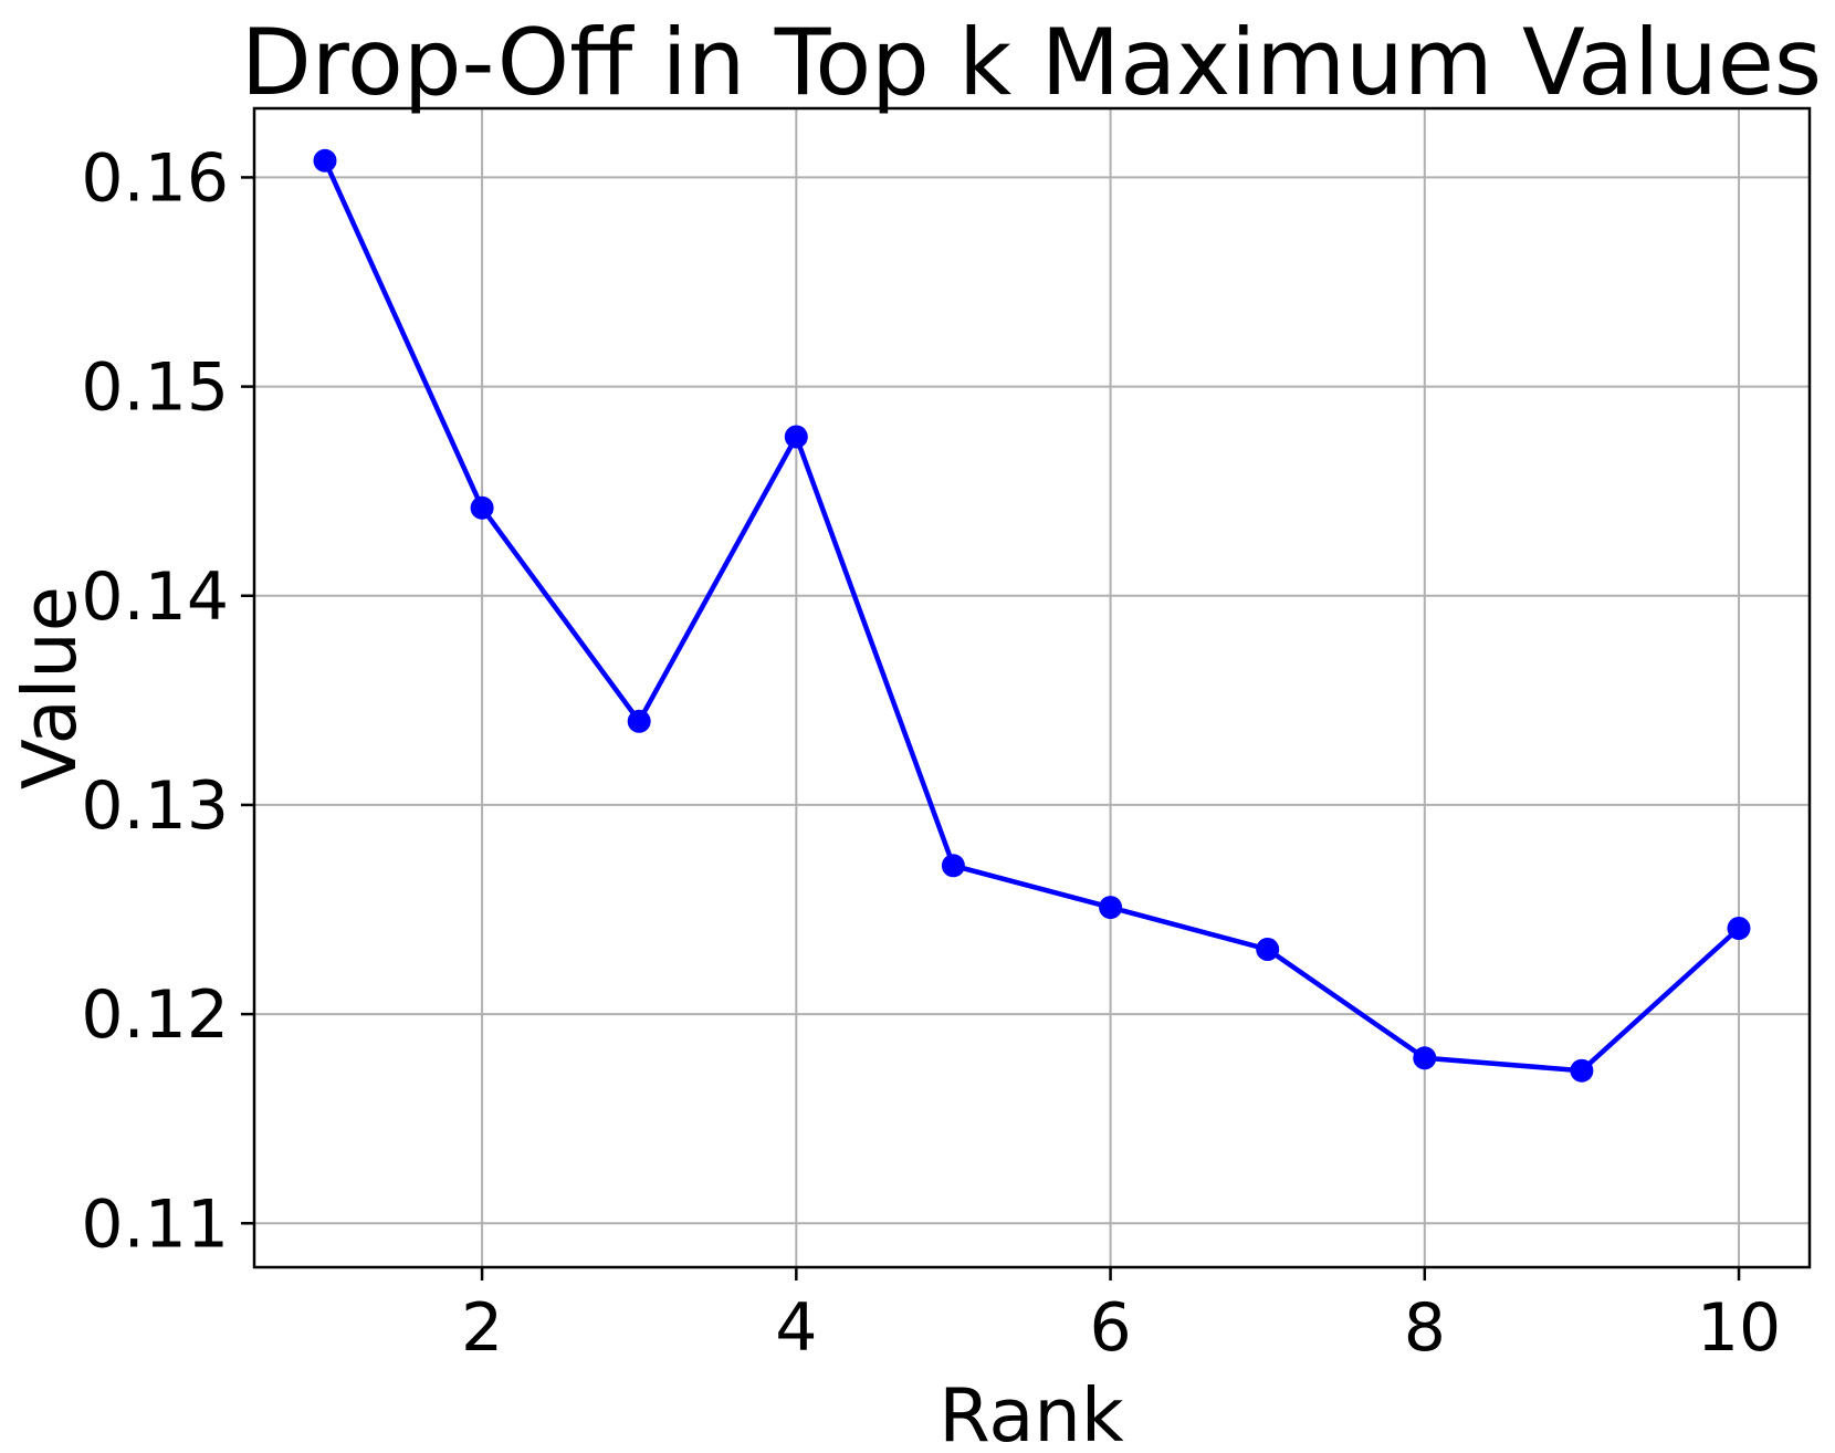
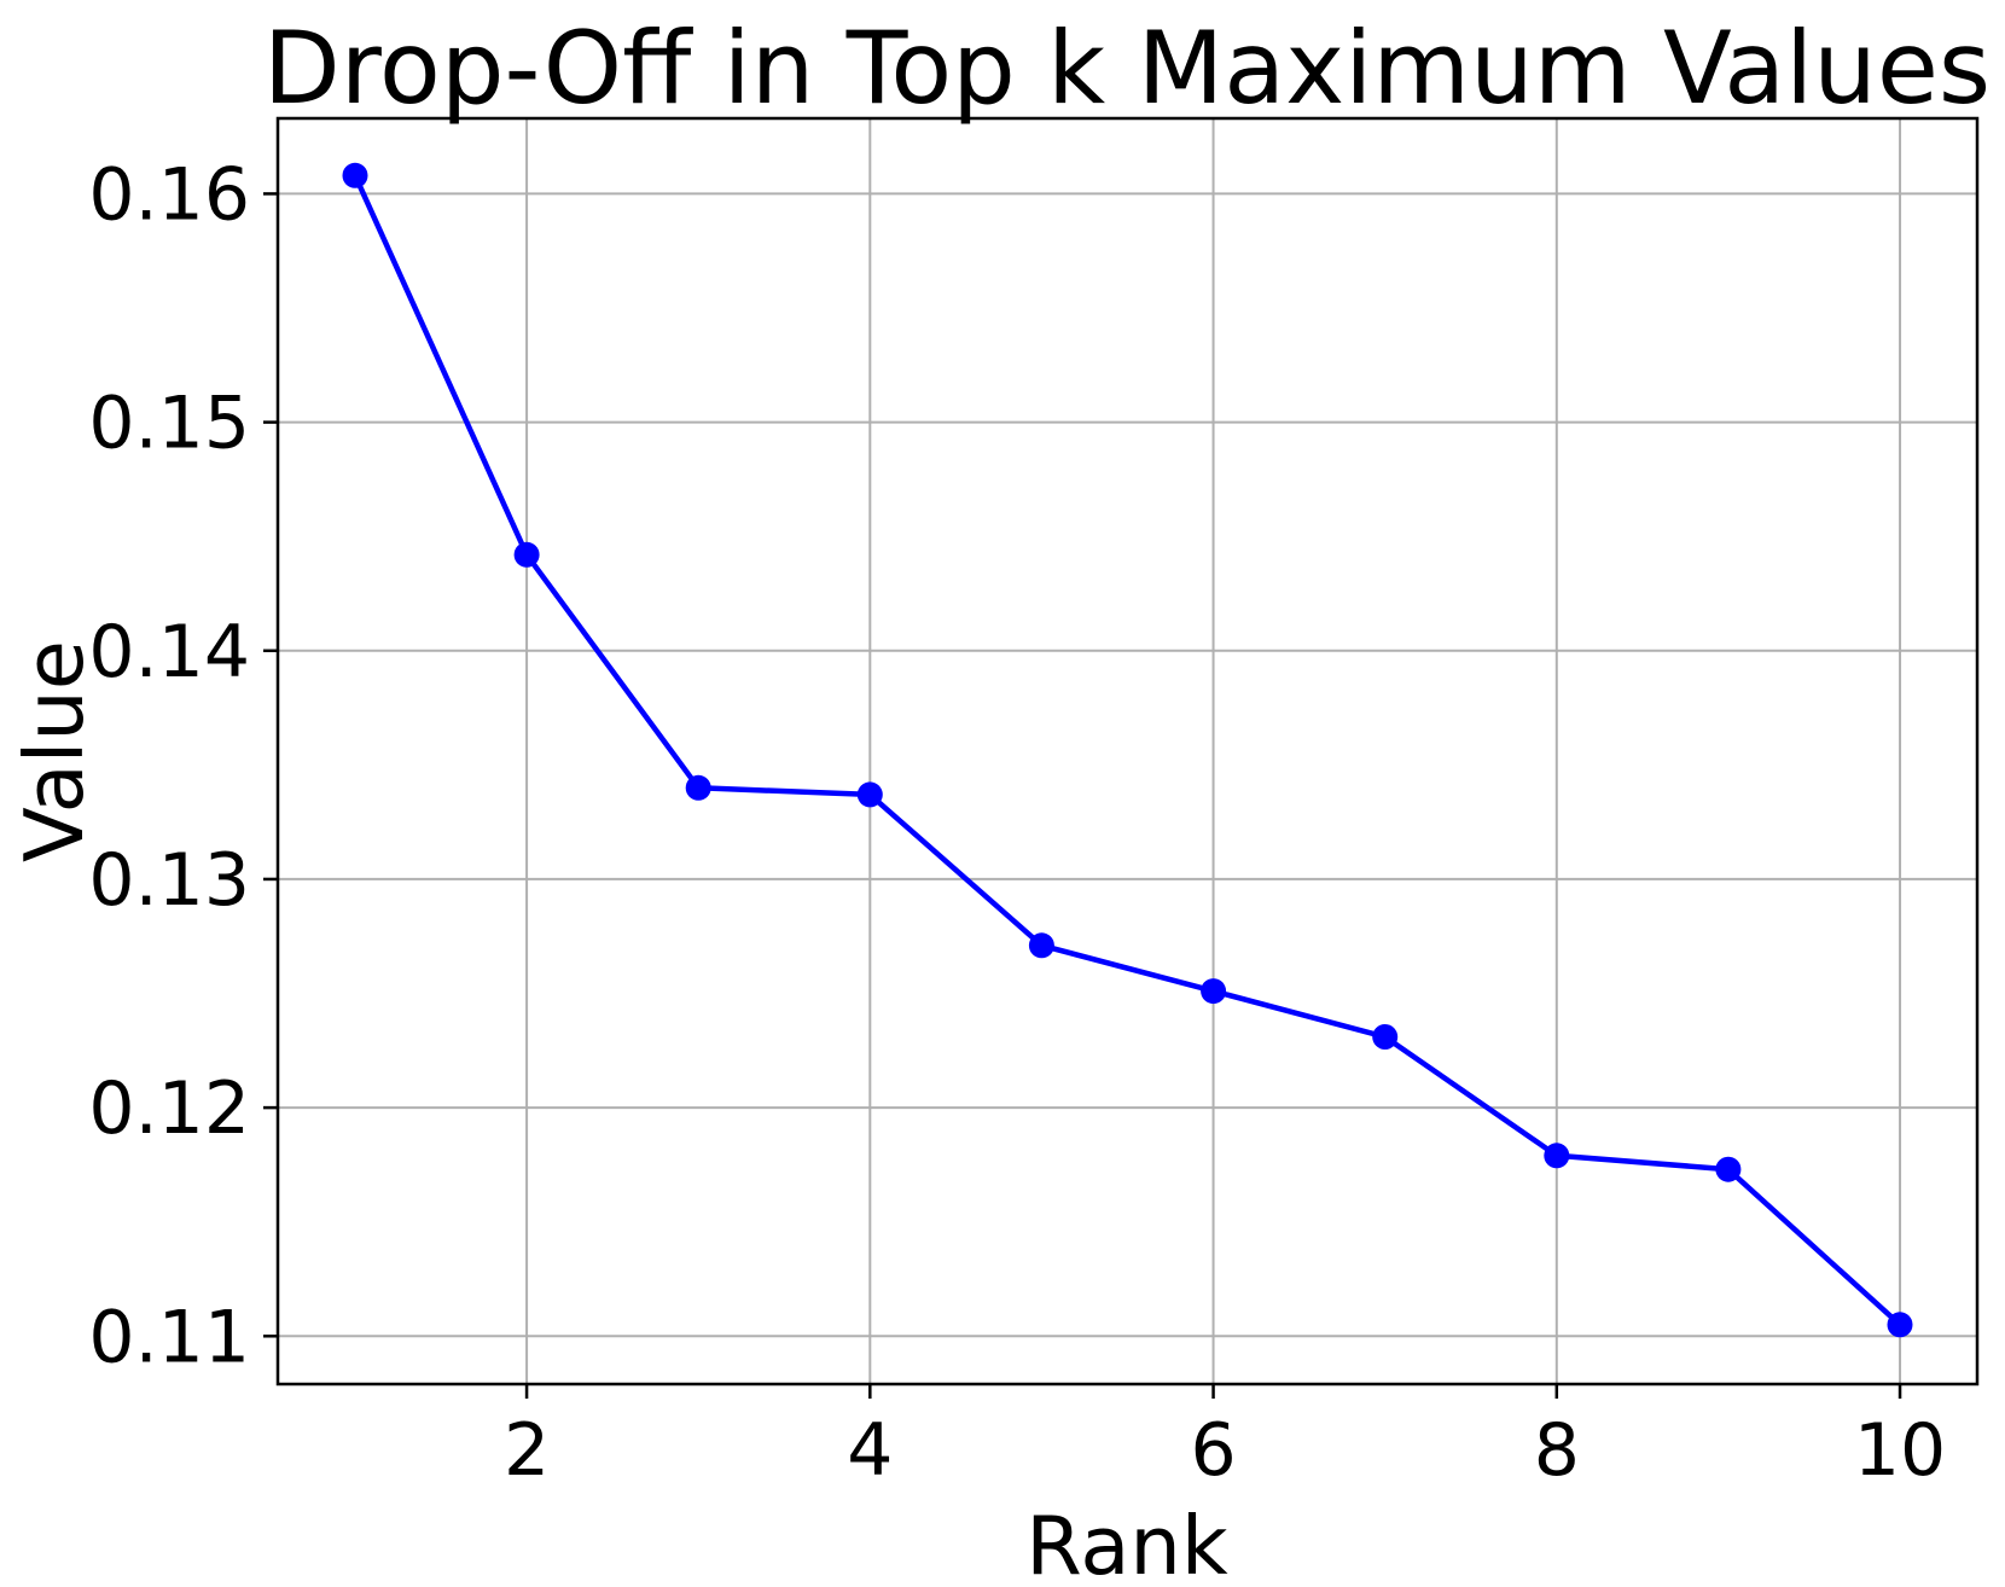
4: 0.1476 -> 0.1337
10: 0.1241 -> 0.1105
